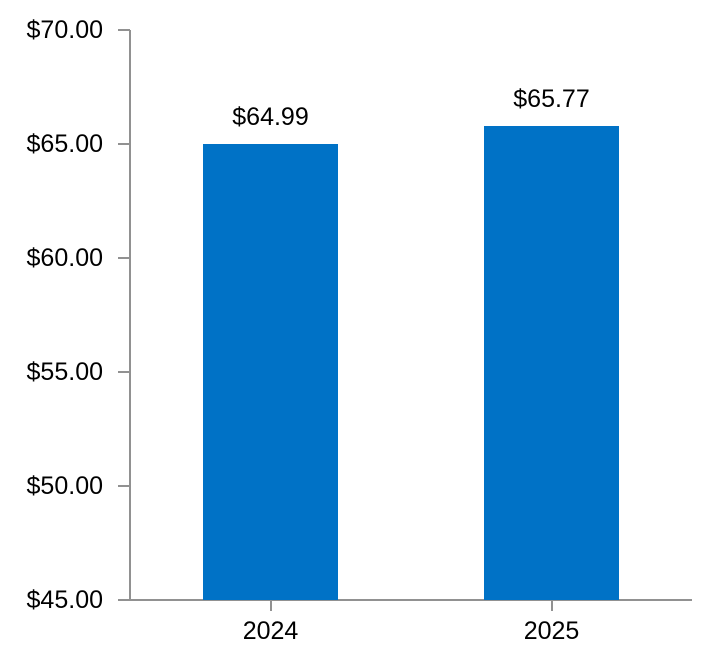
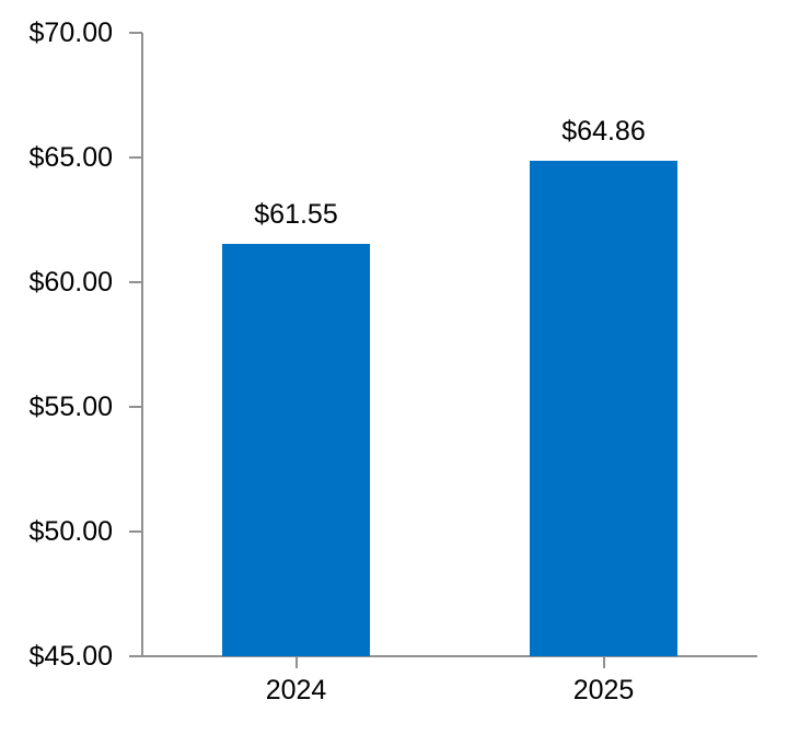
2024: $64.99 -> $61.55
2025: $65.77 -> $64.86
